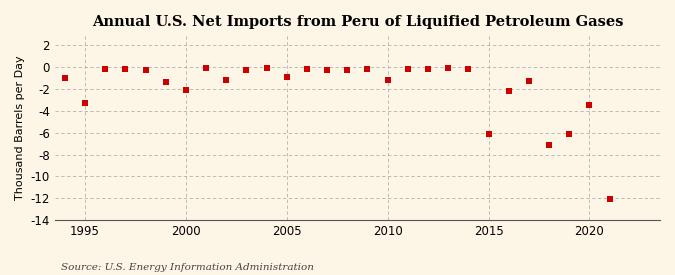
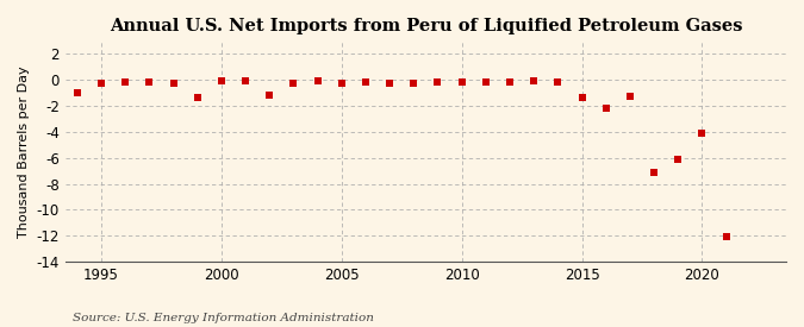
1995: -3.3 -> -0.3
2000: -2.1 -> -0.1
2005: -0.9 -> -0.3
2010: -1.2 -> -0.2
2015: -6.1 -> -1.4
2020: -3.5 -> -4.1
